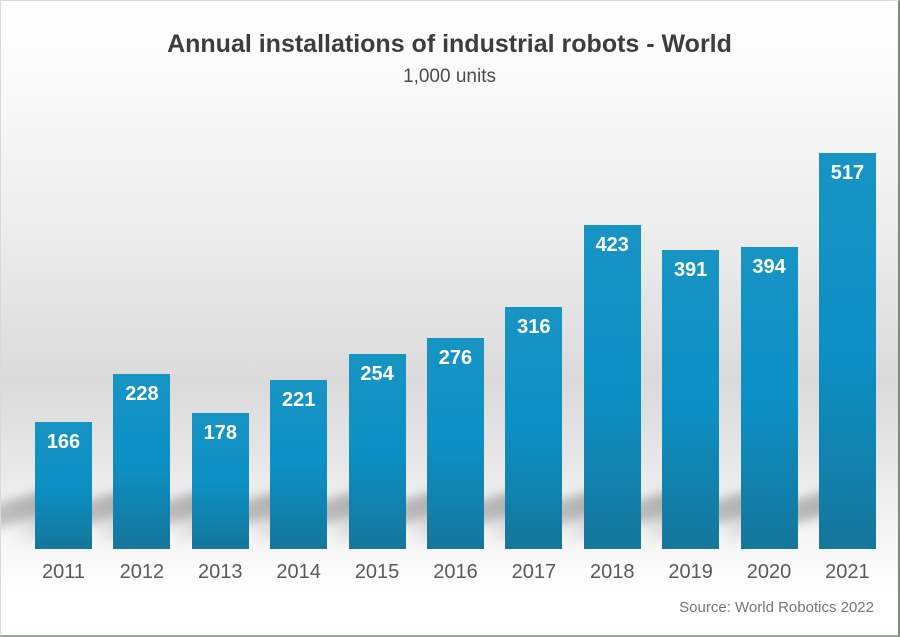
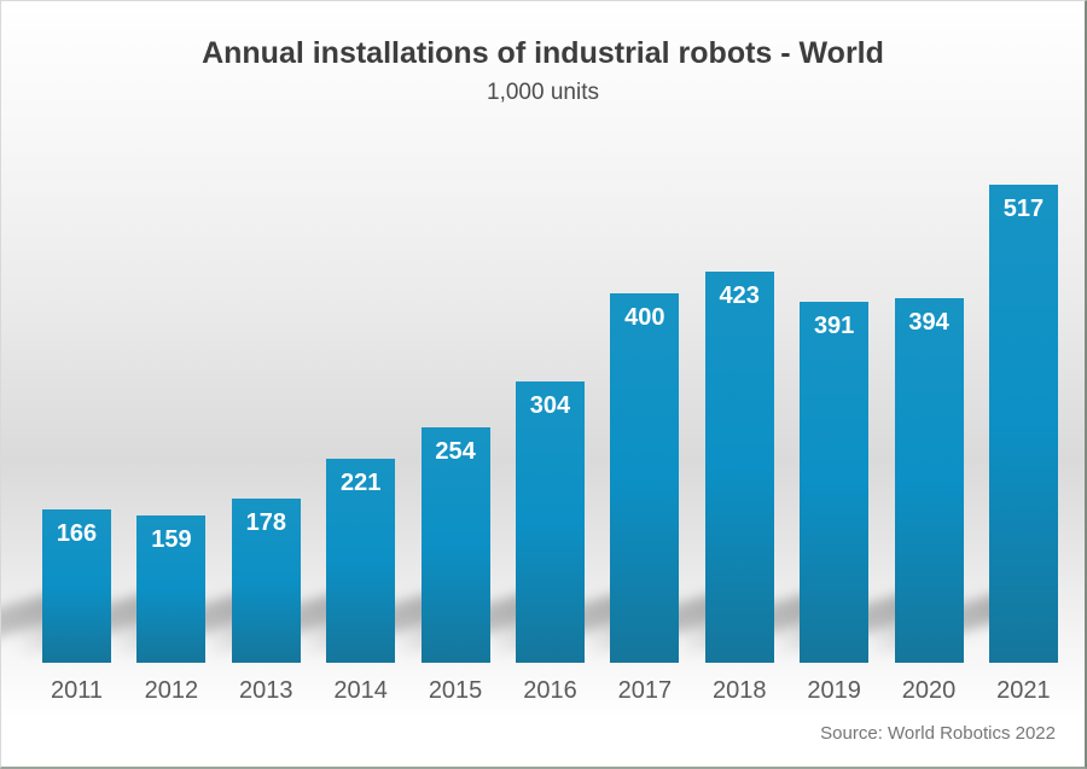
2012: 228 -> 159
2016: 276 -> 304
2017: 316 -> 400
